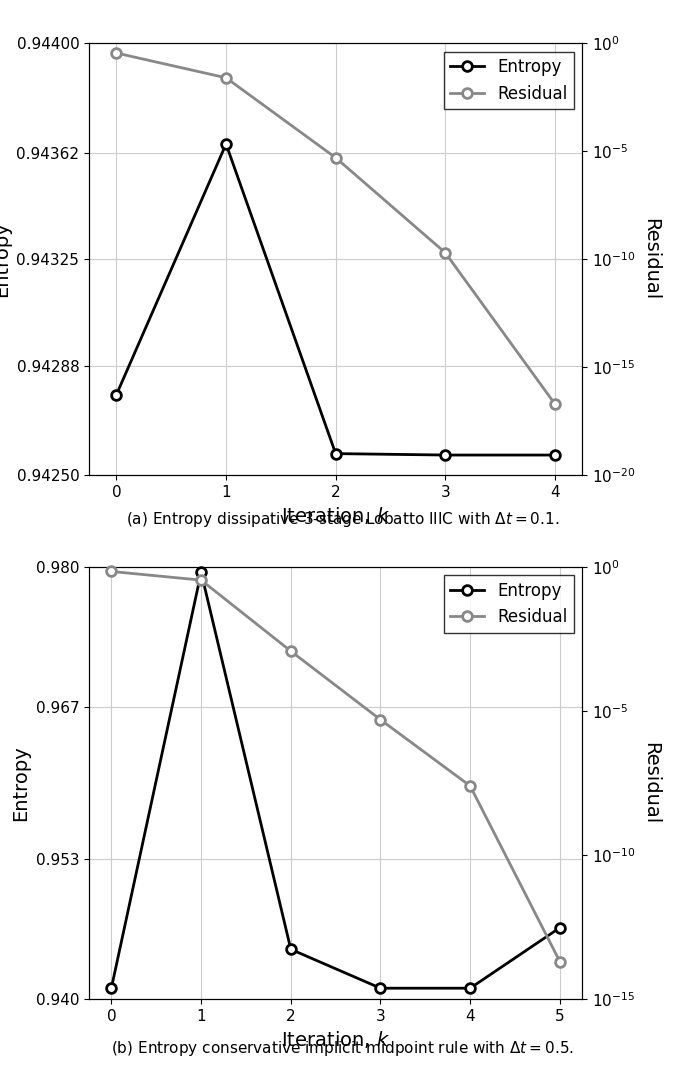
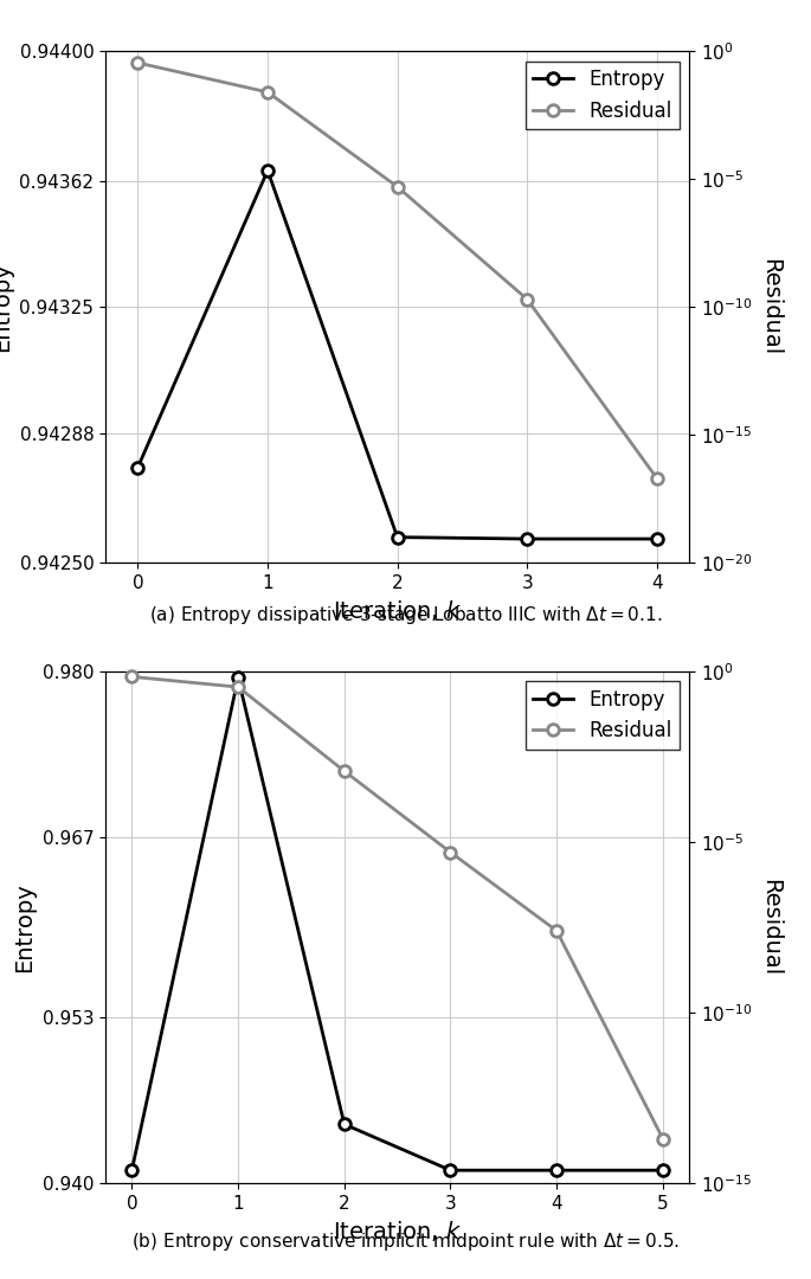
Entropy/5: 0.9466 -> 0.9410
